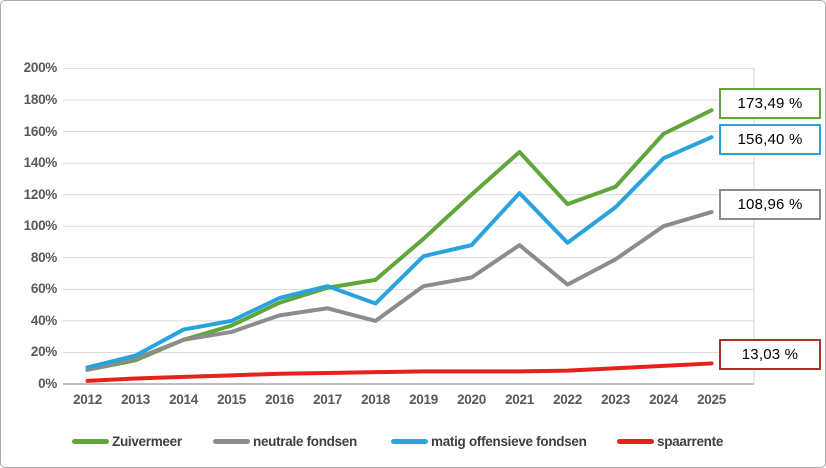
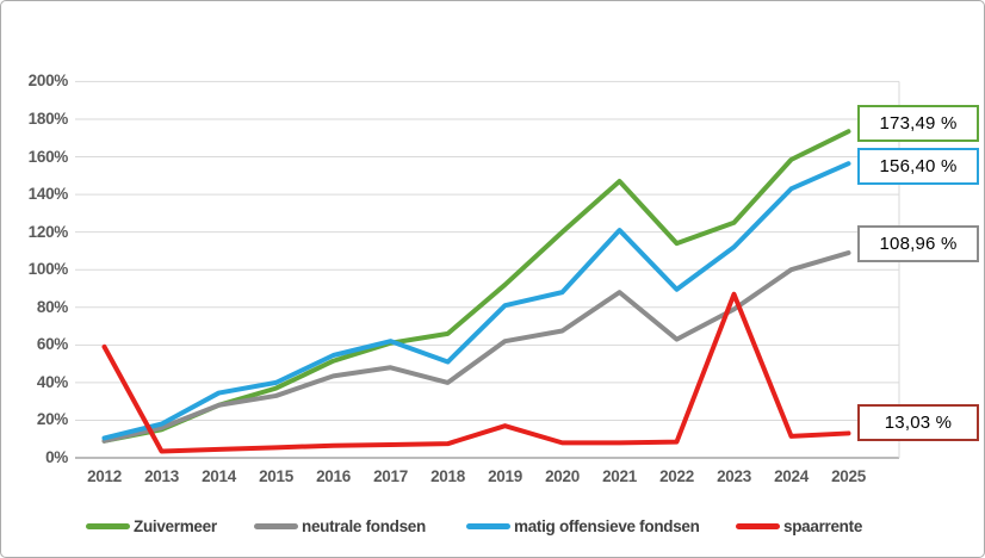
spaarrente/2012: 2% -> 59%
spaarrente/2019: 8% -> 17%
spaarrente/2023: 10% -> 87%
